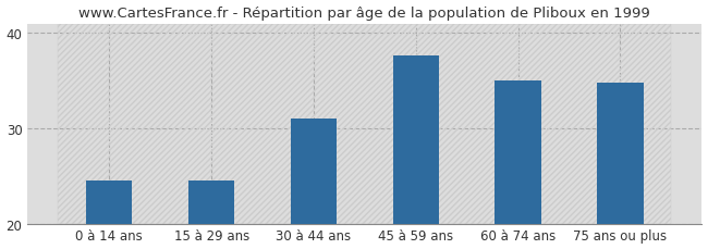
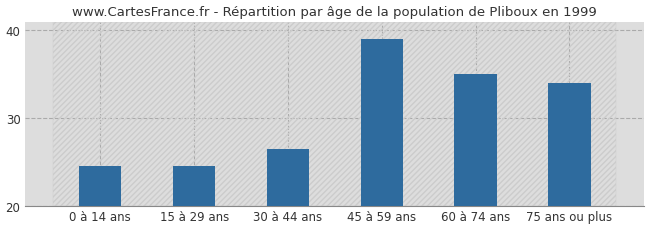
30 à 44 ans: 31.0 -> 26.5
45 à 59 ans: 37.6 -> 39.0
75 ans ou plus: 34.8 -> 34.0
